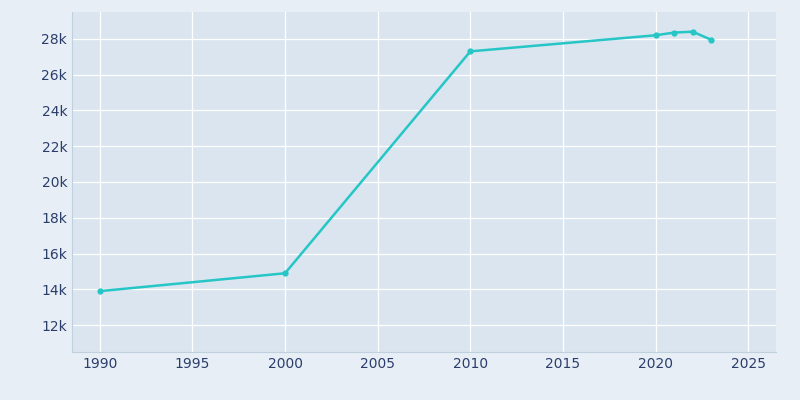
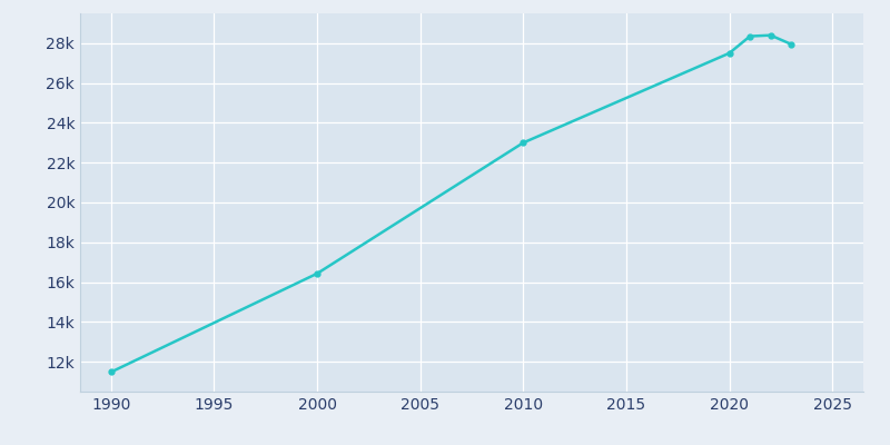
1990: 13.9k -> 11.5k
2000: 14.9k -> 16.4k
2010: 27.3k -> 23.0k
2020: 28.2k -> 27.5k
